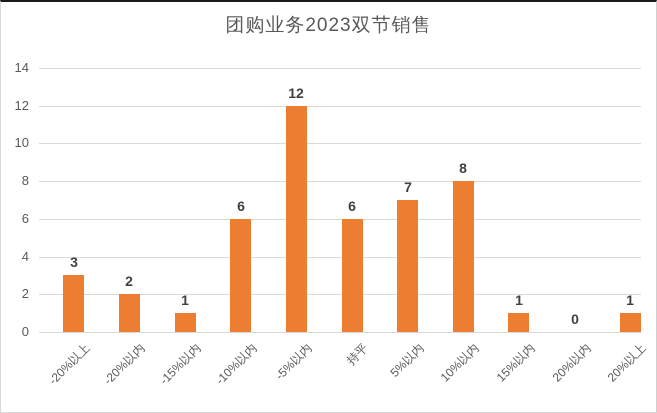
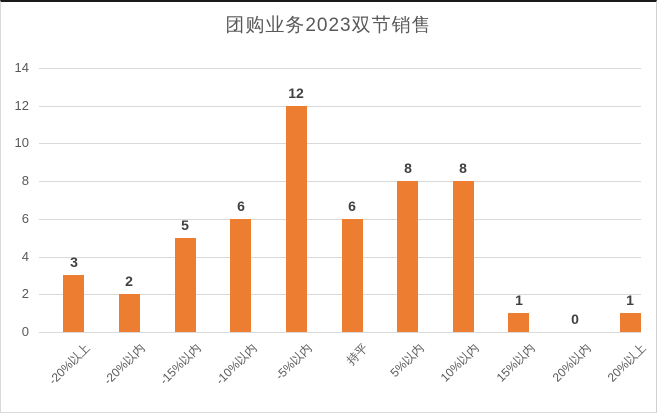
-15%以内: 1 -> 5
5%以内: 7 -> 8
